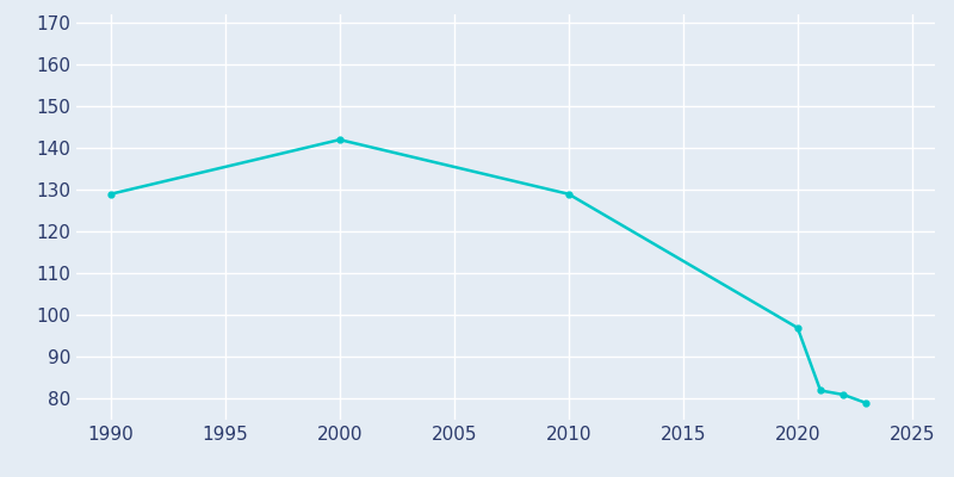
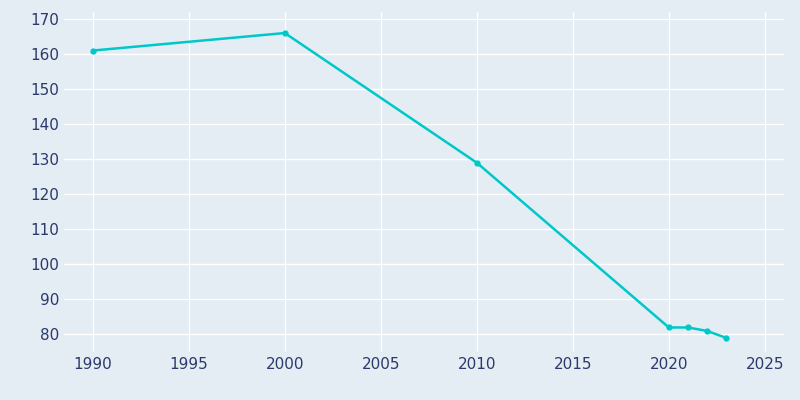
1990: 129 -> 161
2000: 142 -> 166
2020: 97 -> 82
